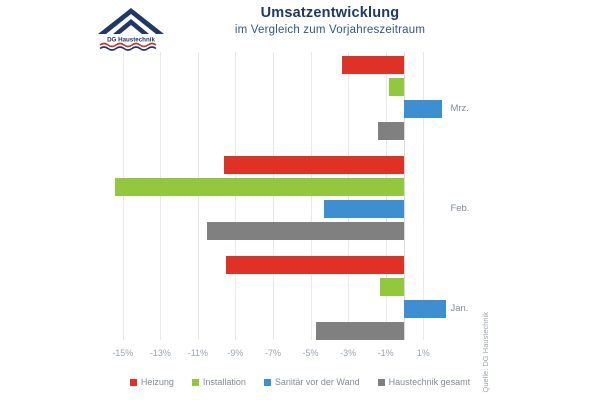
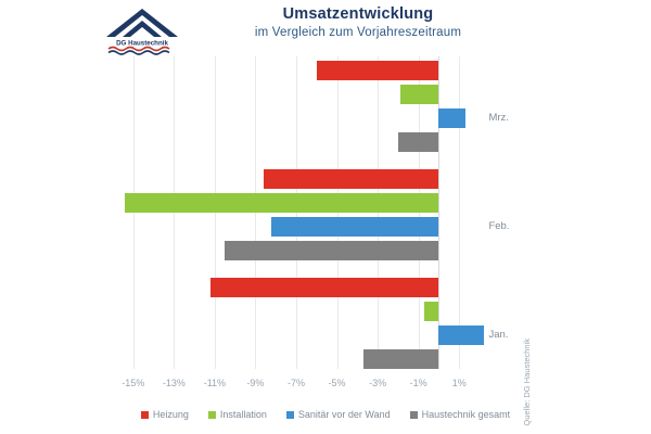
Heizung/Mrz.: -3.3% -> -6.0%
Installation/Mrz.: -0.8% -> -1.9%
Sanitär vor der Wand/Mrz.: 2.0% -> 1.3%
Haustechnik gesamt/Mrz.: -1.4% -> -2.0%
Heizung/Feb.: -9.6% -> -8.6%
Sanitär vor der Wand/Feb.: -4.3% -> -8.2%
Heizung/Jan.: -9.5% -> -11.2%
Installation/Jan.: -1.3% -> -0.7%
Haustechnik gesamt/Jan.: -4.7% -> -3.7%
